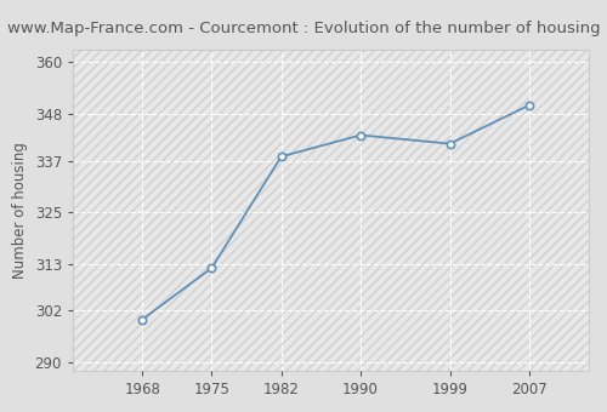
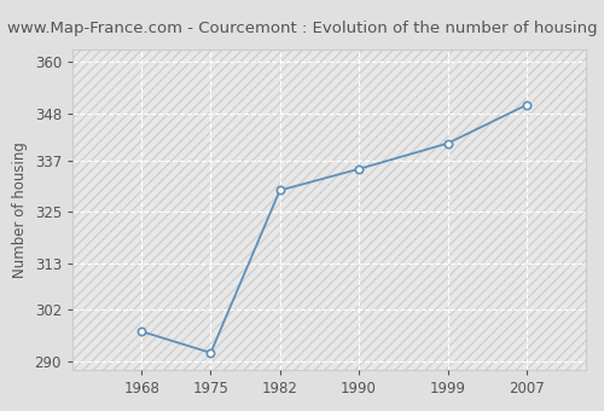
1968: 300 -> 297
1975: 312 -> 292
1982: 338 -> 330
1990: 343 -> 335
